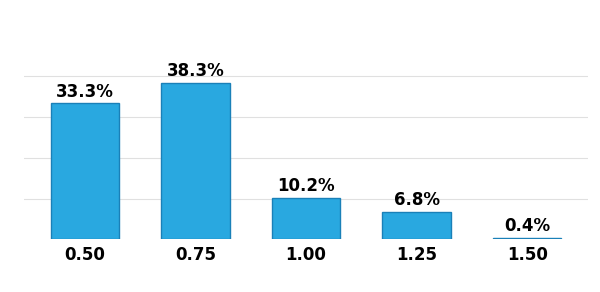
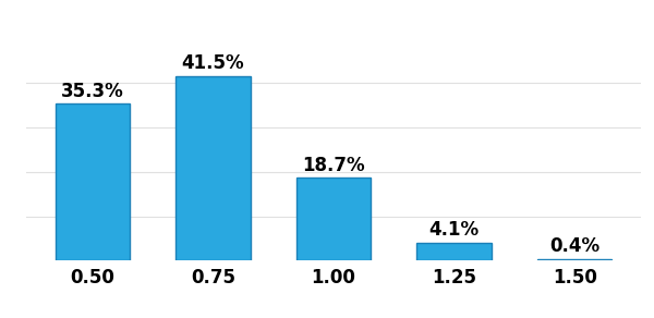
0.50: 33.3% -> 35.3%
0.75: 38.3% -> 41.5%
1.00: 10.2% -> 18.7%
1.25: 6.8% -> 4.1%
